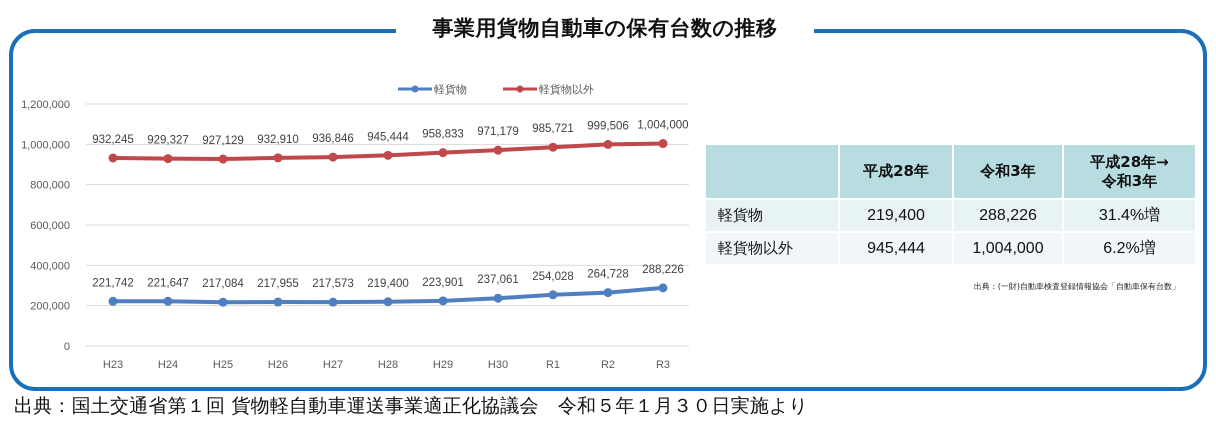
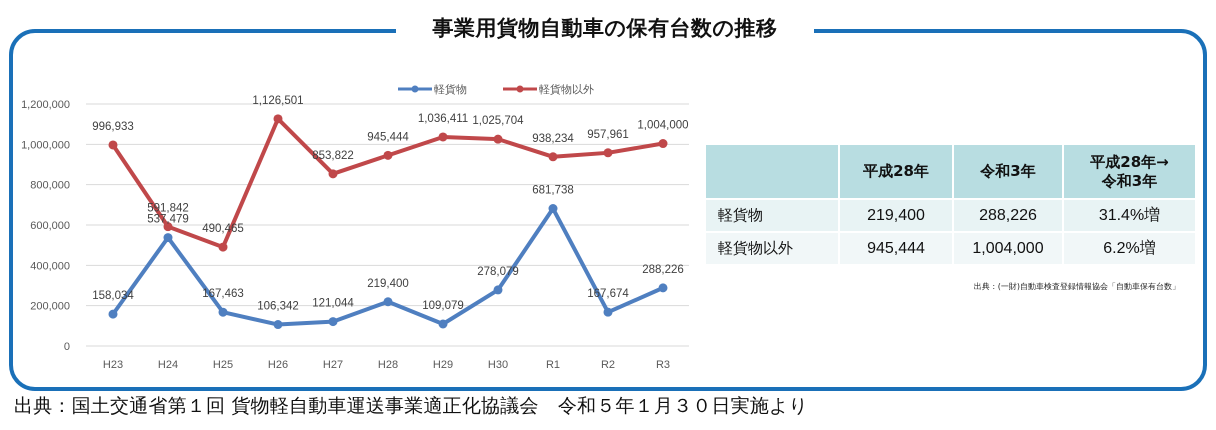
軽貨物/H23: 221,742 -> 158,034
軽貨物以外/H23: 932,245 -> 996,933
軽貨物/H24: 221,647 -> 537,479
軽貨物以外/H24: 929,327 -> 591,842
軽貨物/H25: 217,084 -> 167,463
軽貨物以外/H25: 927,129 -> 490,465
軽貨物/H26: 217,955 -> 106,342
軽貨物以外/H26: 932,910 -> 1,126,501
軽貨物/H27: 217,573 -> 121,044
軽貨物以外/H27: 936,846 -> 853,822
軽貨物/H29: 223,901 -> 109,079
軽貨物以外/H29: 958,833 -> 1,036,411
軽貨物/H30: 237,061 -> 278,079
軽貨物以外/H30: 971,179 -> 1,025,704
軽貨物/R1: 254,028 -> 681,738
軽貨物以外/R1: 985,721 -> 938,234
軽貨物/R2: 264,728 -> 167,674
軽貨物以外/R2: 999,506 -> 957,961
